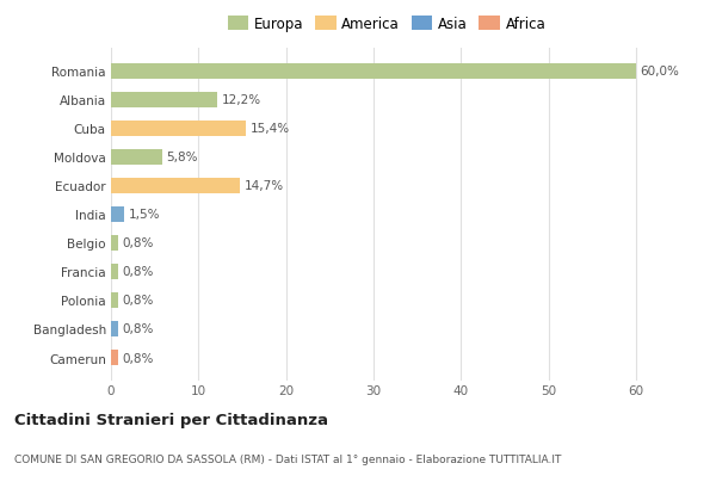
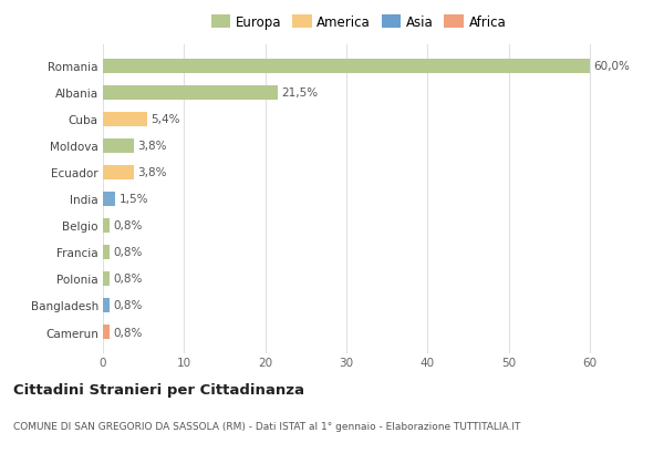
Albania: 12,2% -> 21,5%
Cuba: 15,4% -> 5,4%
Moldova: 5,8% -> 3,8%
Ecuador: 14,7% -> 3,8%
